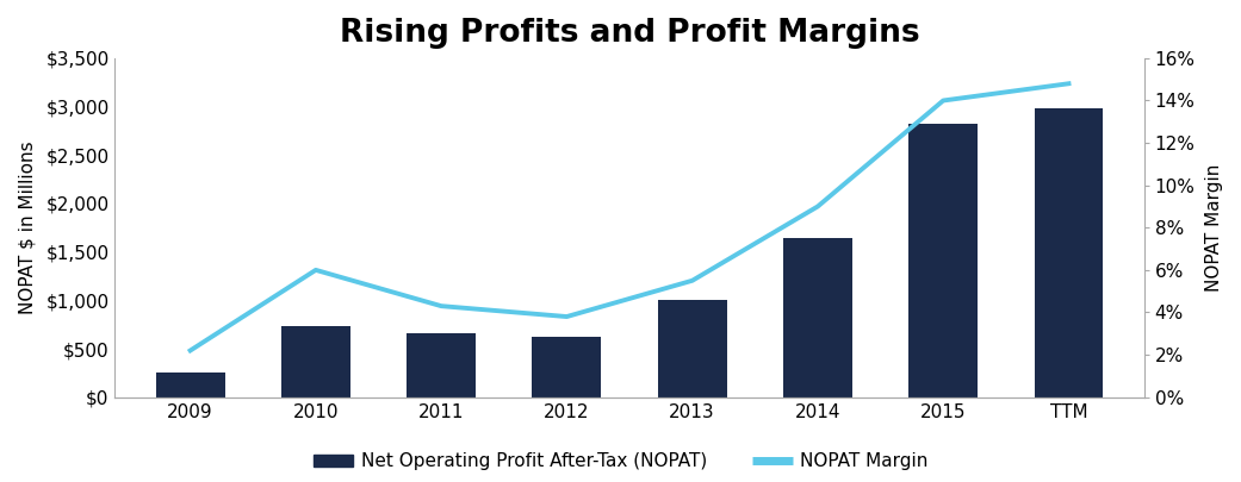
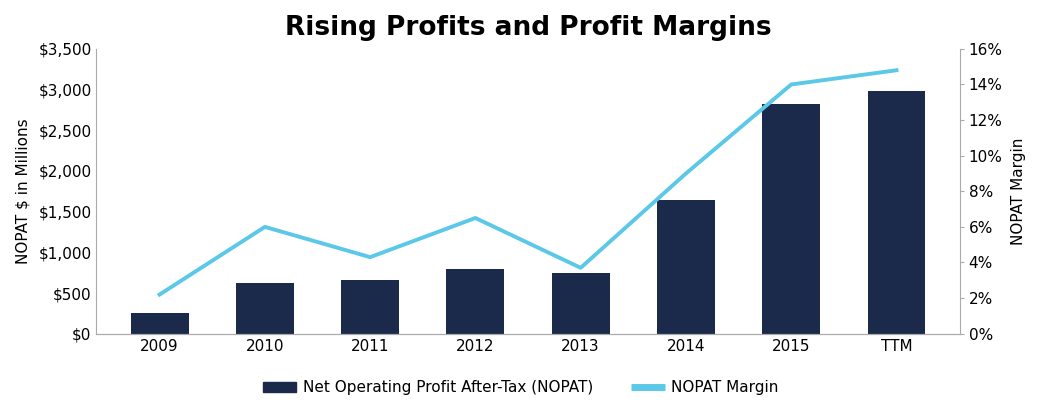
Net Operating Profit After-Tax (NOPAT)/2010: $730 -> $620
Net Operating Profit After-Tax (NOPAT)/2012: $620 -> $800
NOPAT Margin/2012: 3.8% -> 6.5%
Net Operating Profit After-Tax (NOPAT)/2013: $1,000 -> $740
NOPAT Margin/2013: 5.5% -> 3.7%
